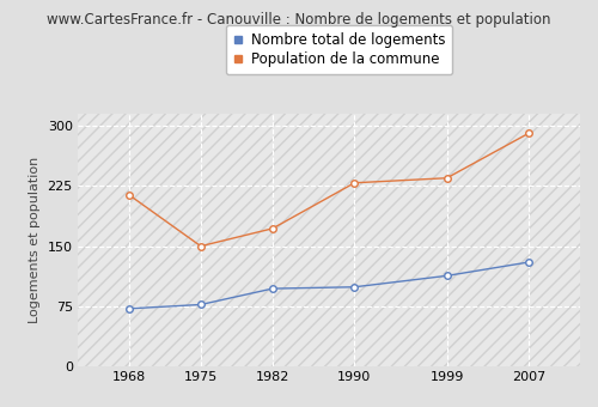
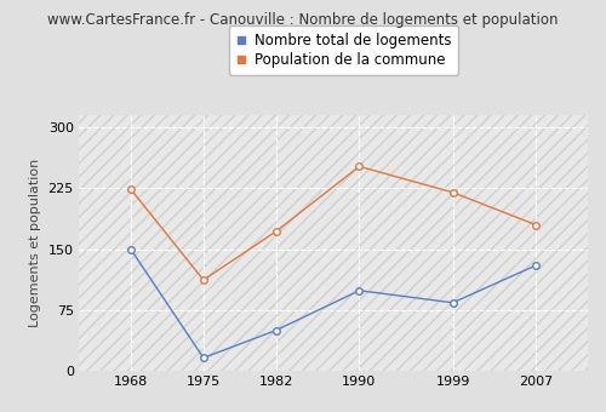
Nombre total de logements/1968: 72 -> 150
Population de la commune/1968: 214 -> 224
Nombre total de logements/1975: 77 -> 16
Population de la commune/1975: 150 -> 112
Nombre total de logements/1982: 97 -> 50
Population de la commune/1990: 229 -> 252
Nombre total de logements/1999: 113 -> 84
Population de la commune/1999: 235 -> 220
Population de la commune/2007: 291 -> 180
